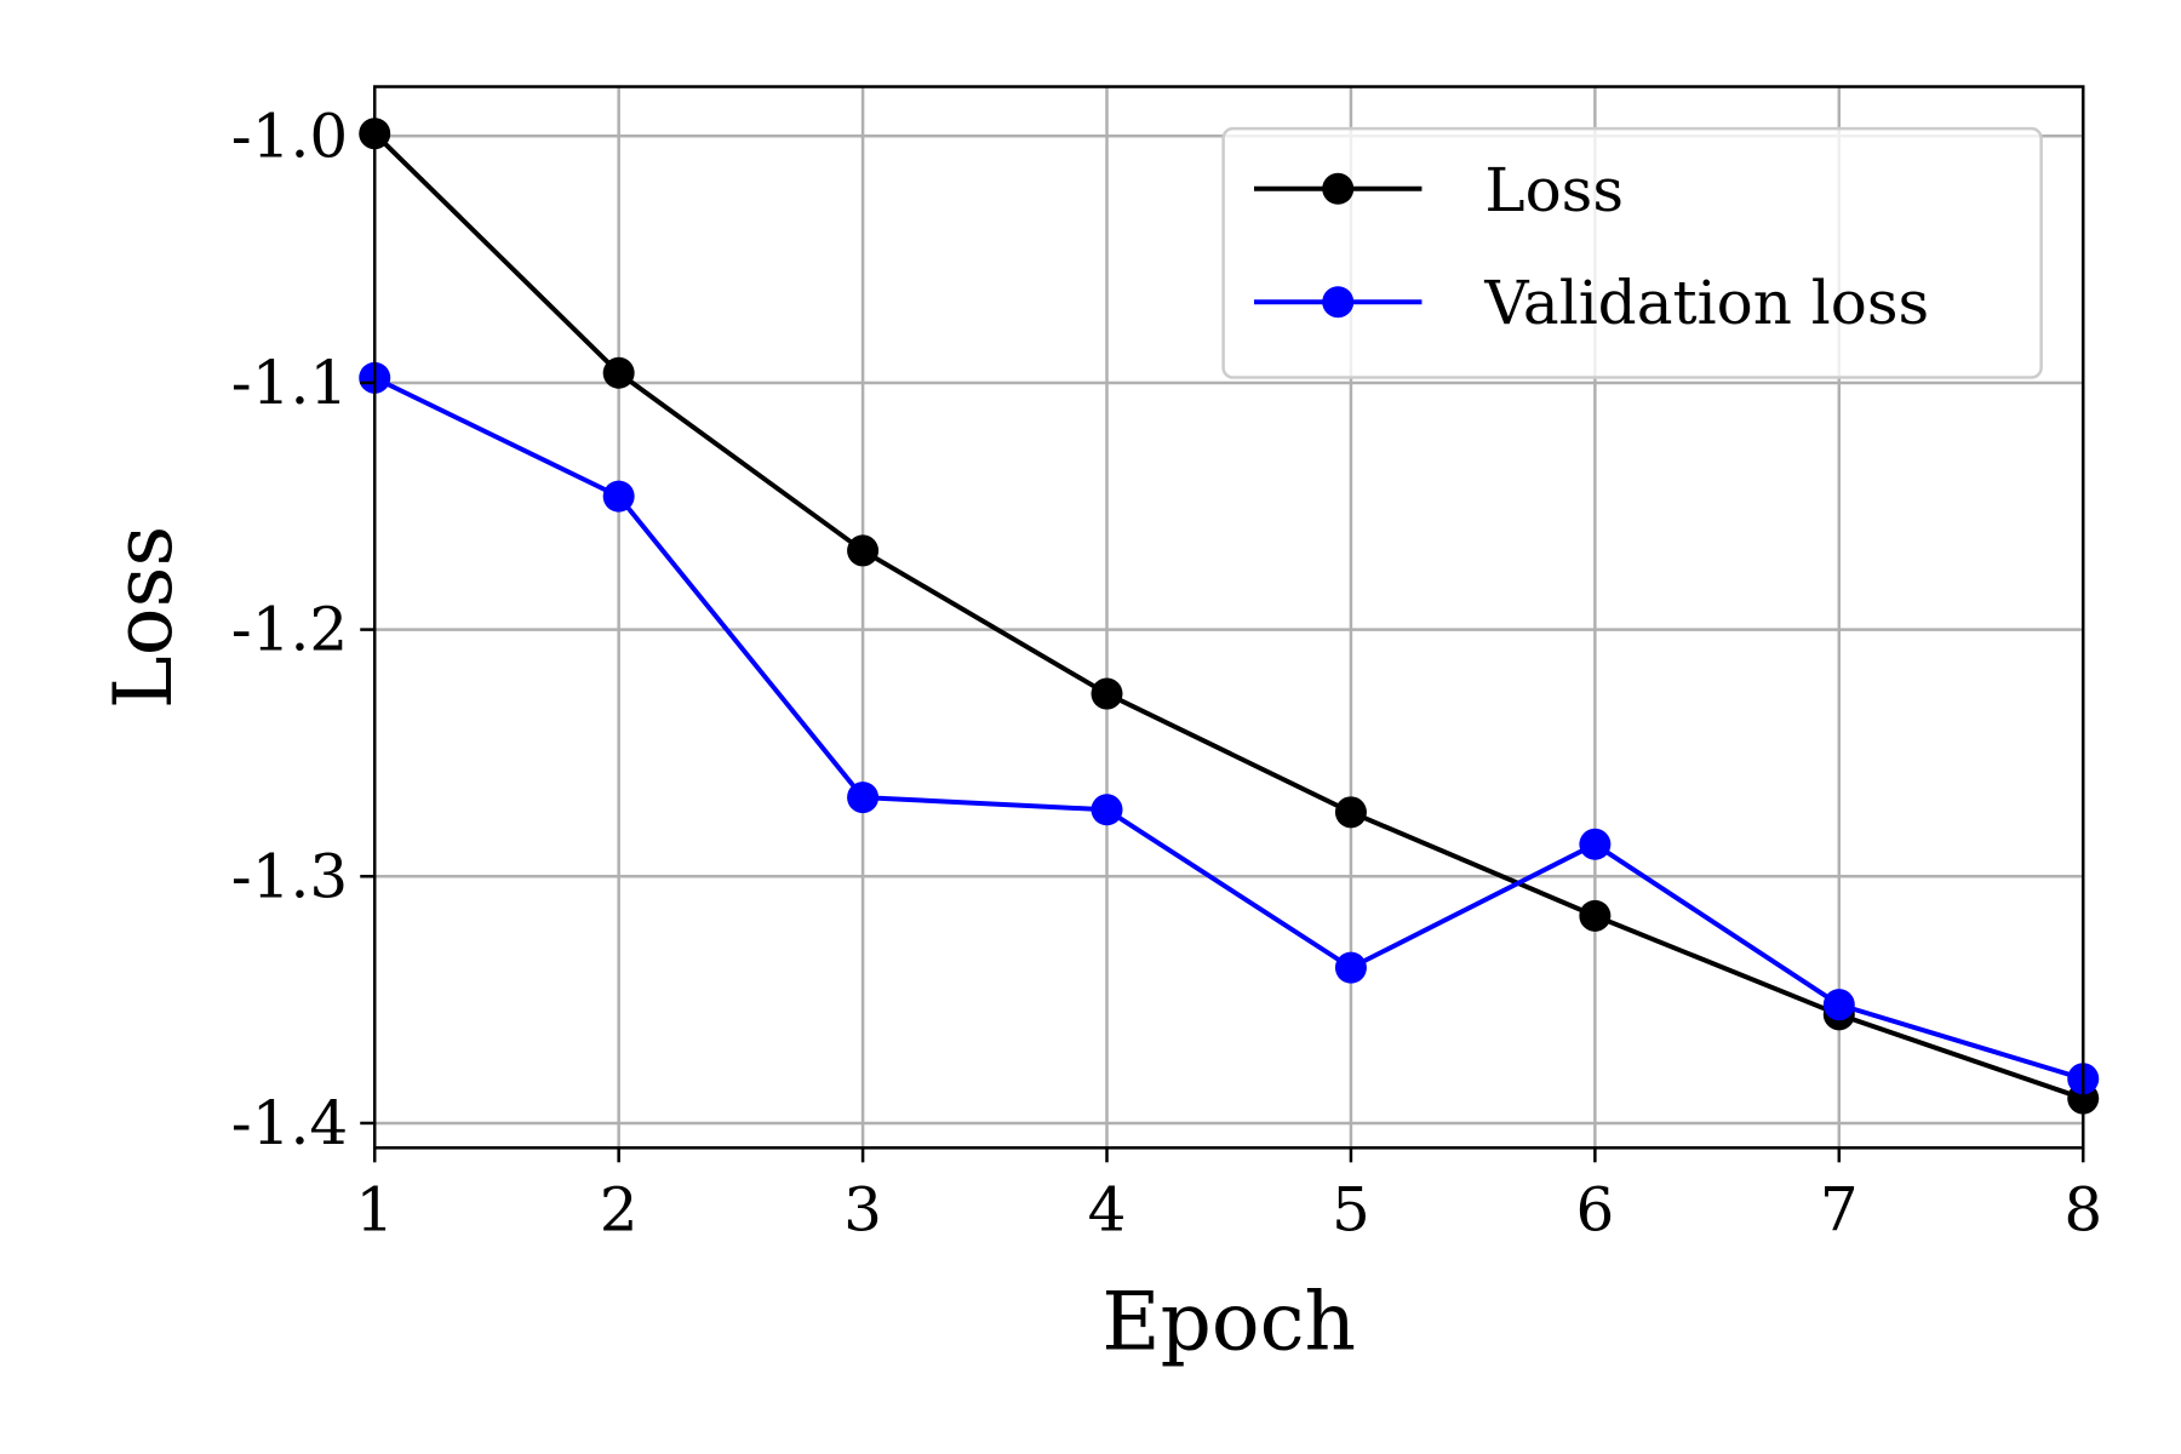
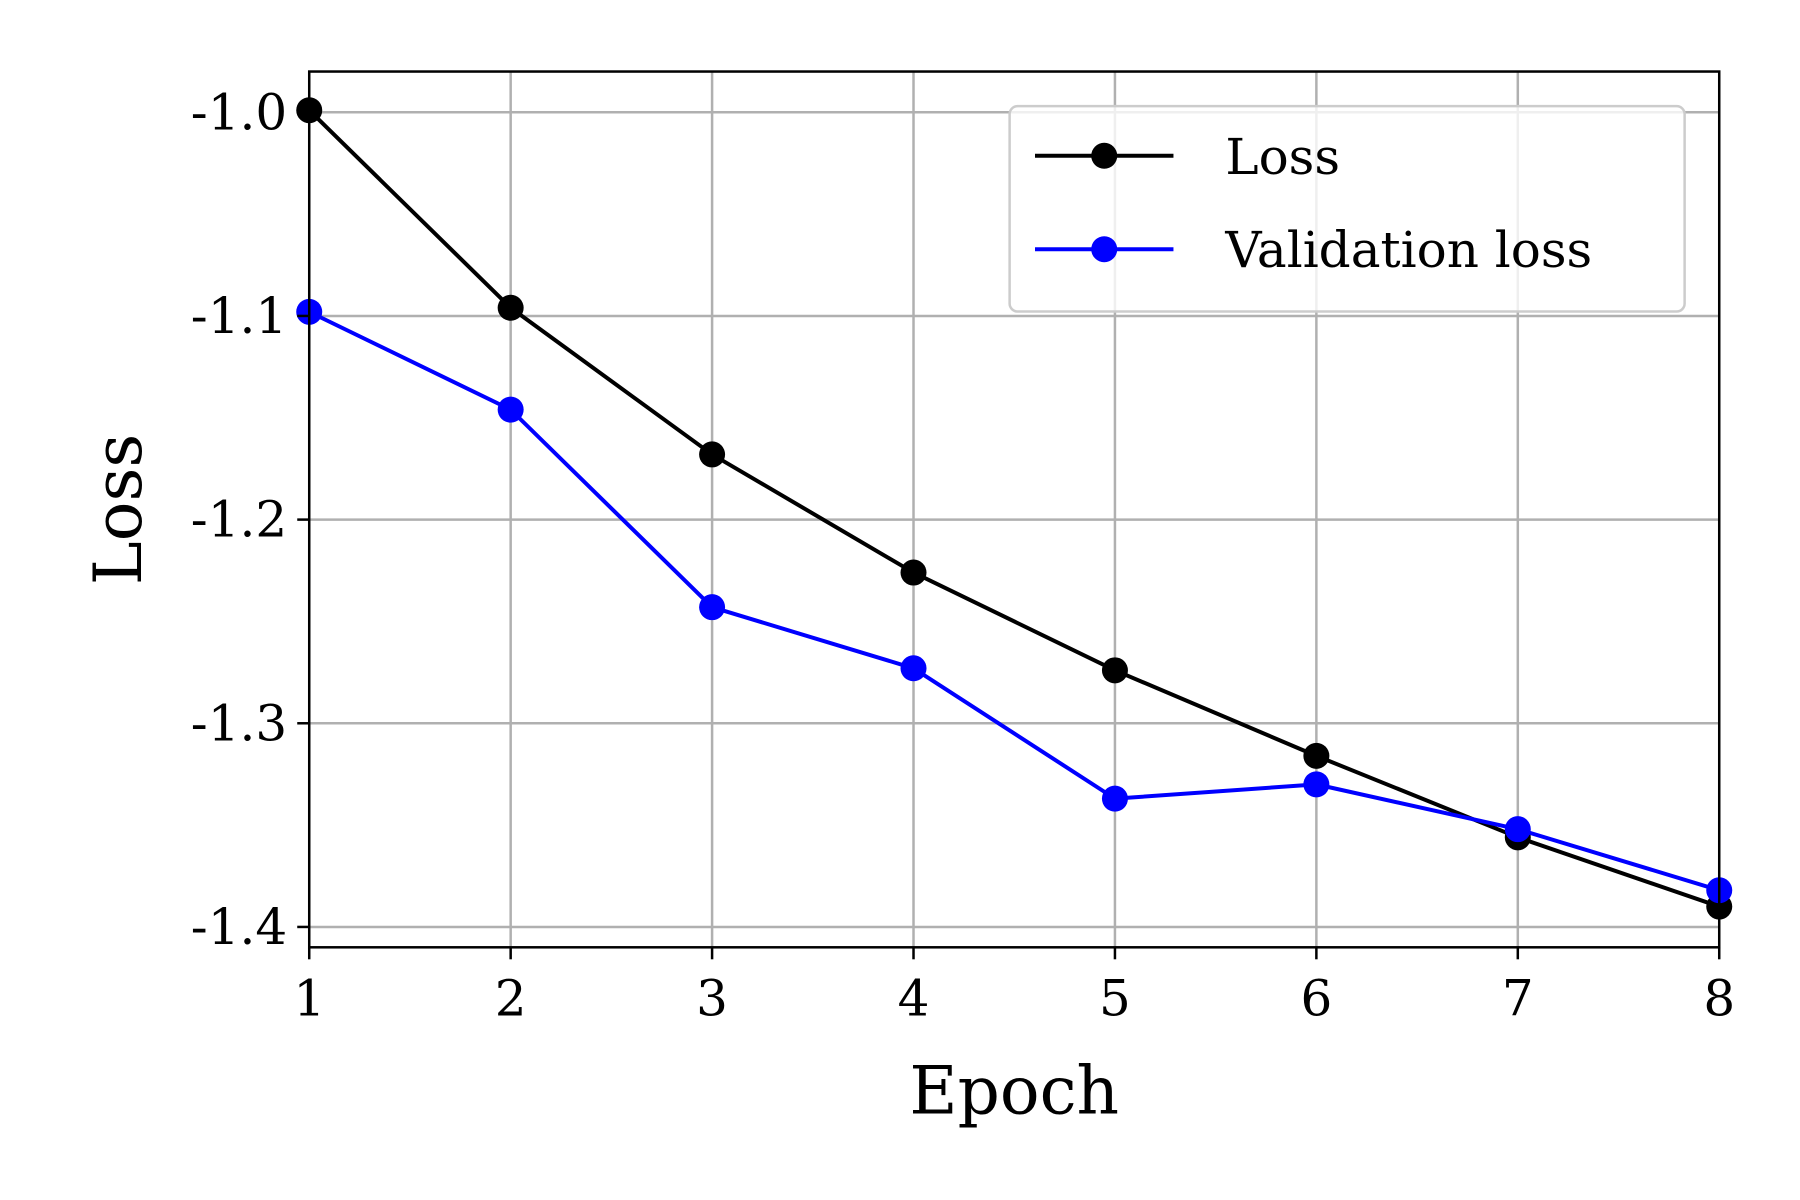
Validation loss/3: -1.268 -> -1.243
Validation loss/6: -1.287 -> -1.330
